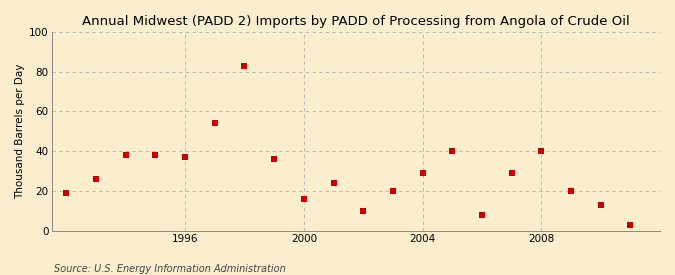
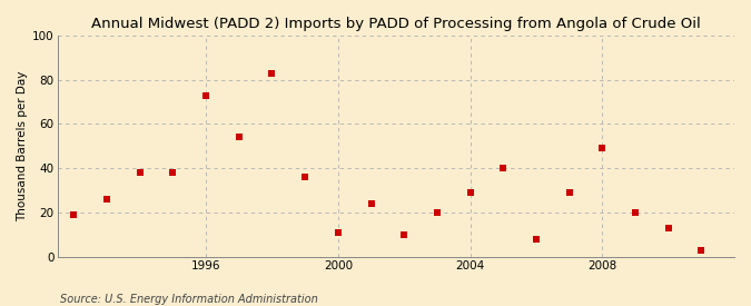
1996: 37 -> 73
2000: 16 -> 11
2008: 40 -> 49
